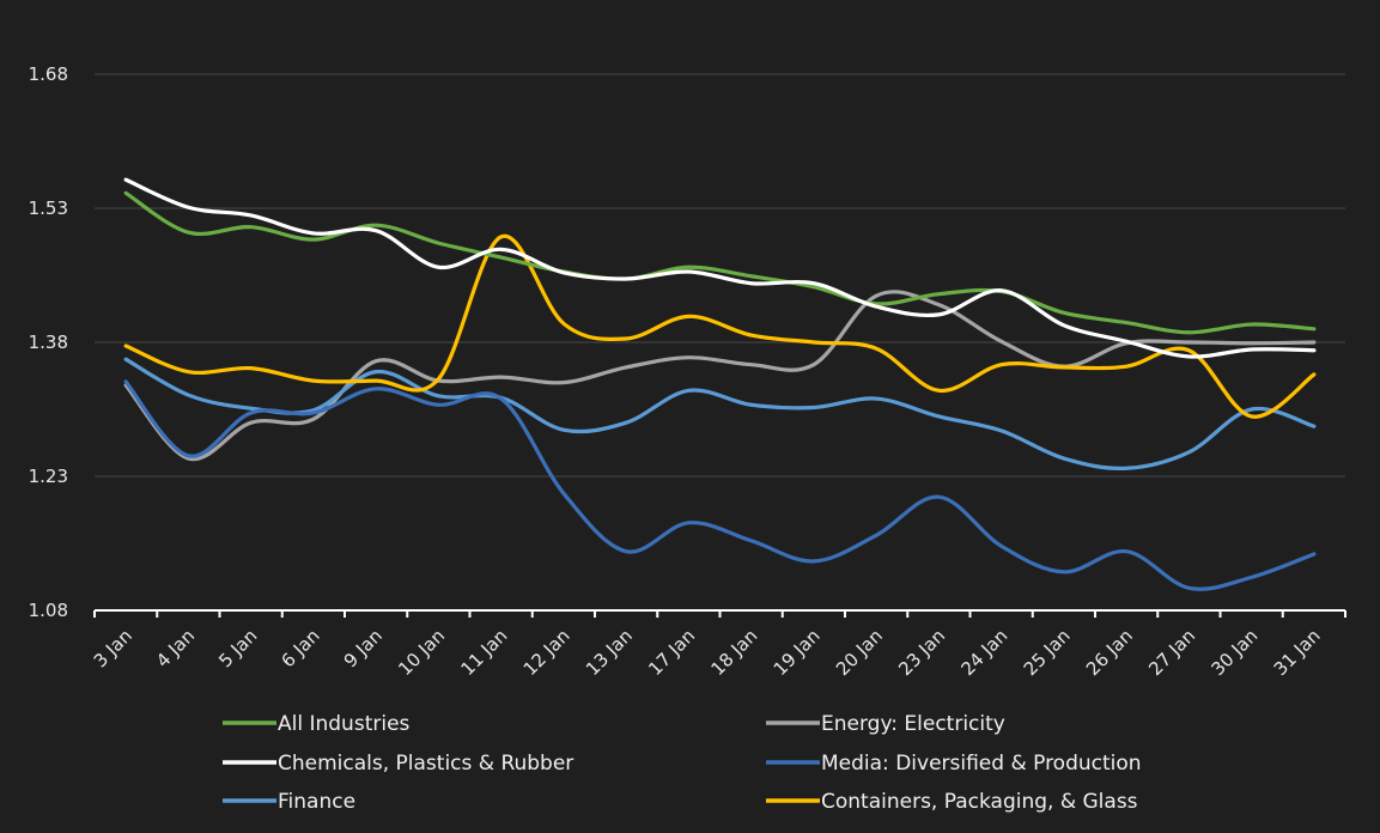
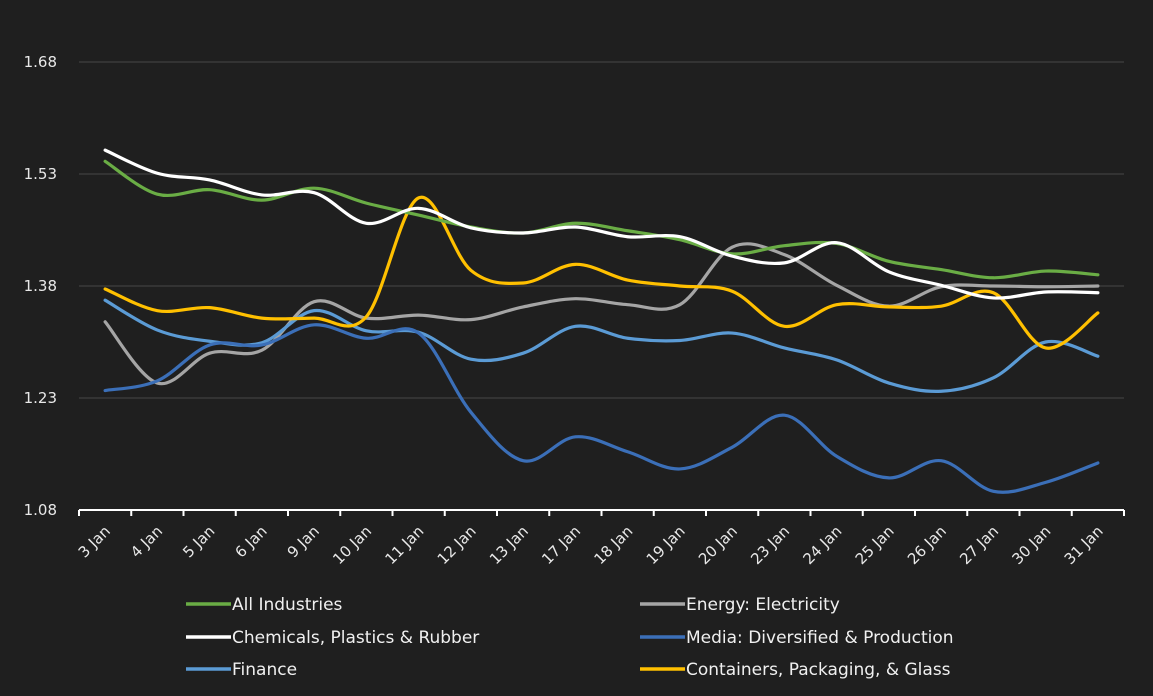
Media: Diversified & Production/3 Jan: 1.34 -> 1.24
